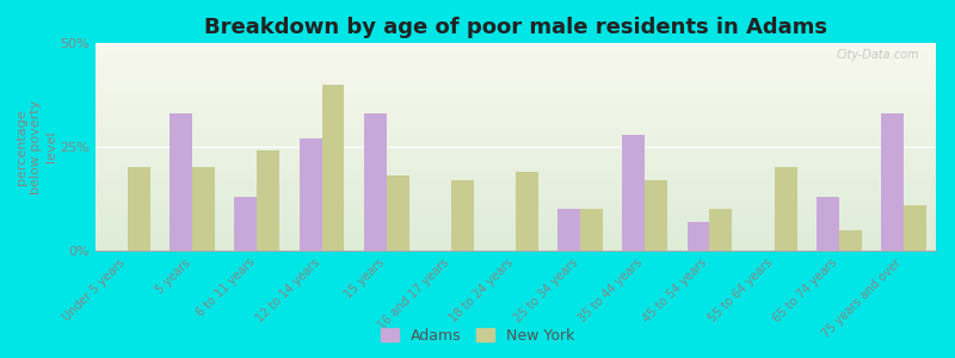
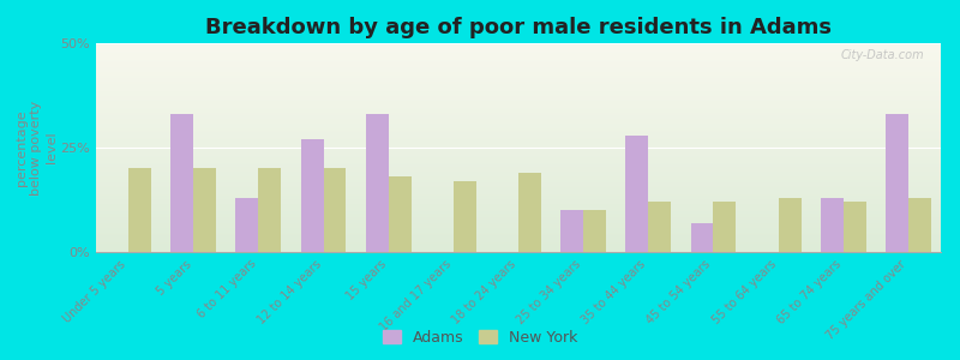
New York/6 to 11 years: 24% -> 20%
New York/12 to 14 years: 40% -> 20%
New York/35 to 44 years: 17% -> 12%
New York/45 to 54 years: 10% -> 12%
New York/55 to 64 years: 20% -> 13%
New York/65 to 74 years: 5% -> 12%
New York/75 years and over: 11% -> 13%
